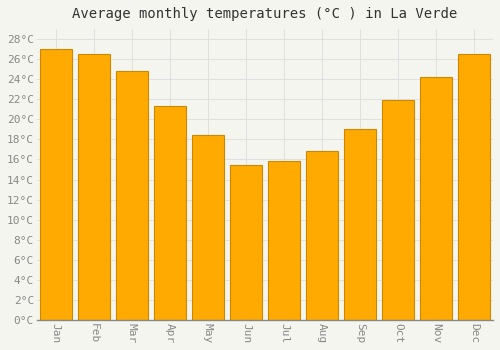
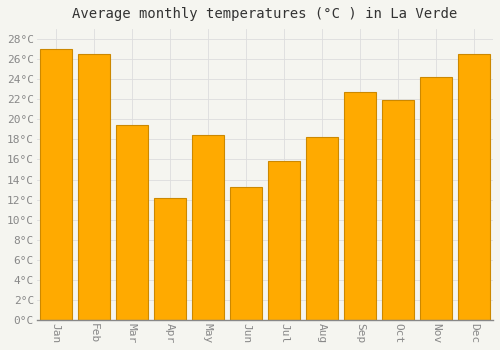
Mar: 24.8°C -> 19.4°C
Apr: 21.3°C -> 12.2°C
Jun: 15.5°C -> 13.3°C
Aug: 16.8°C -> 18.2°C
Sep: 19.0°C -> 22.7°C
